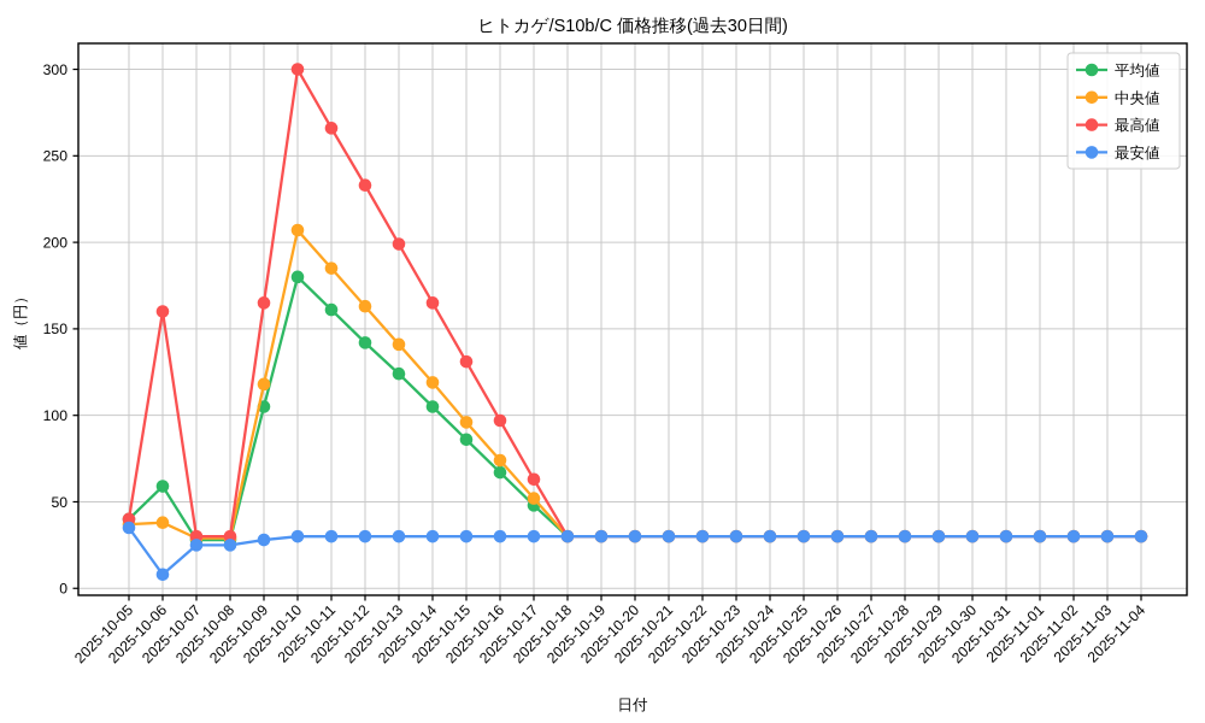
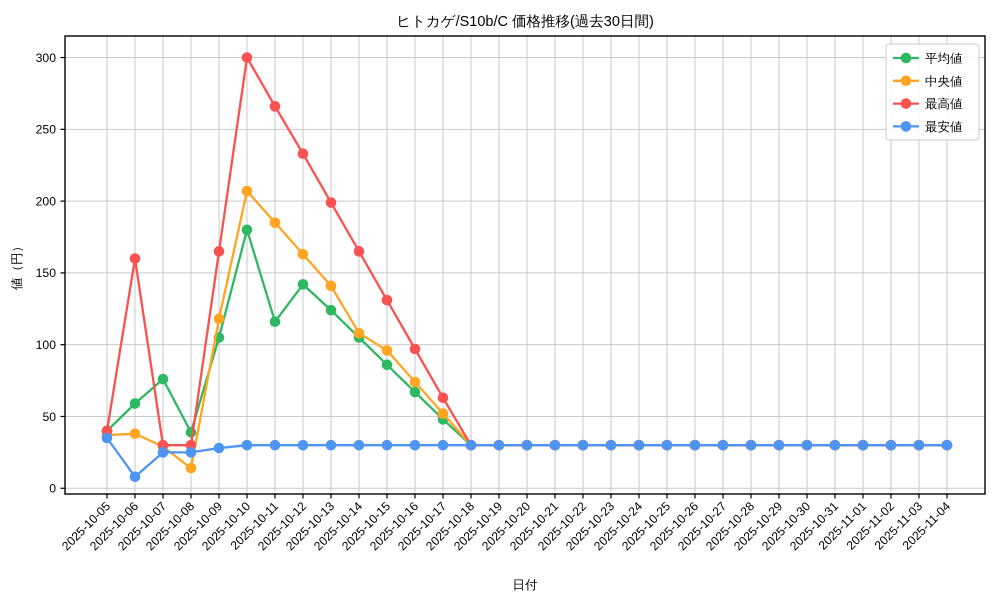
平均値/2025-10-07: 28 -> 76
平均値/2025-10-08: 28 -> 39
中央値/2025-10-08: 29 -> 14
平均値/2025-10-11: 161 -> 116
中央値/2025-10-14: 119 -> 108
